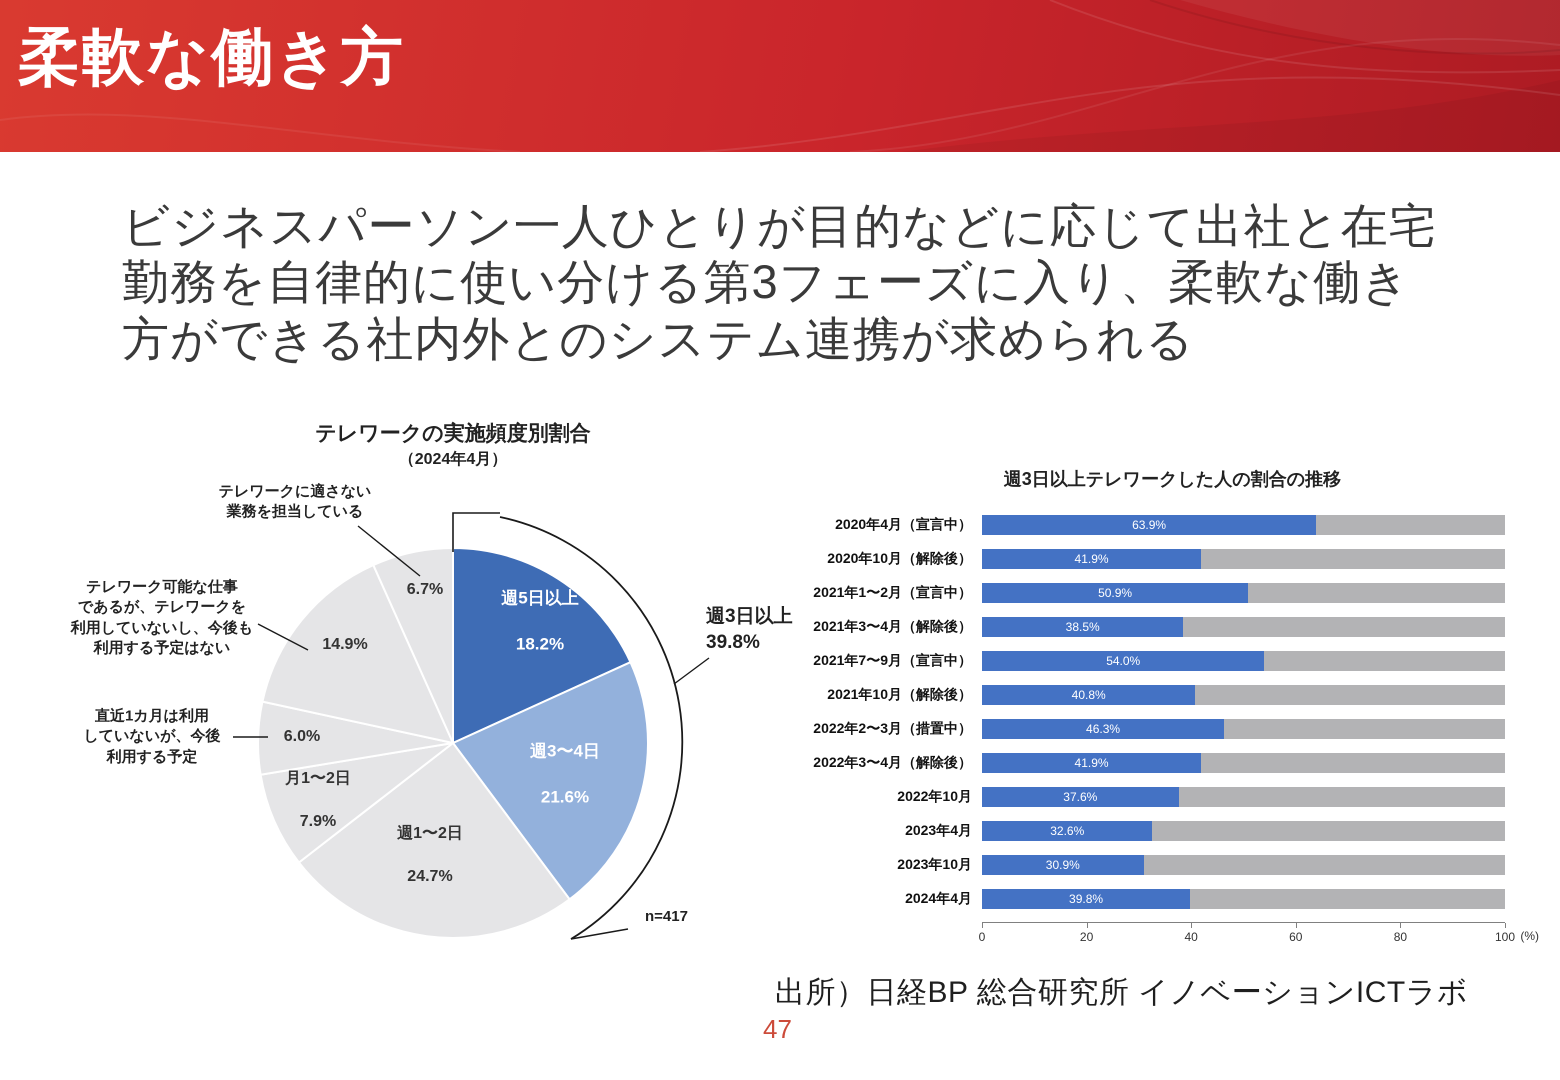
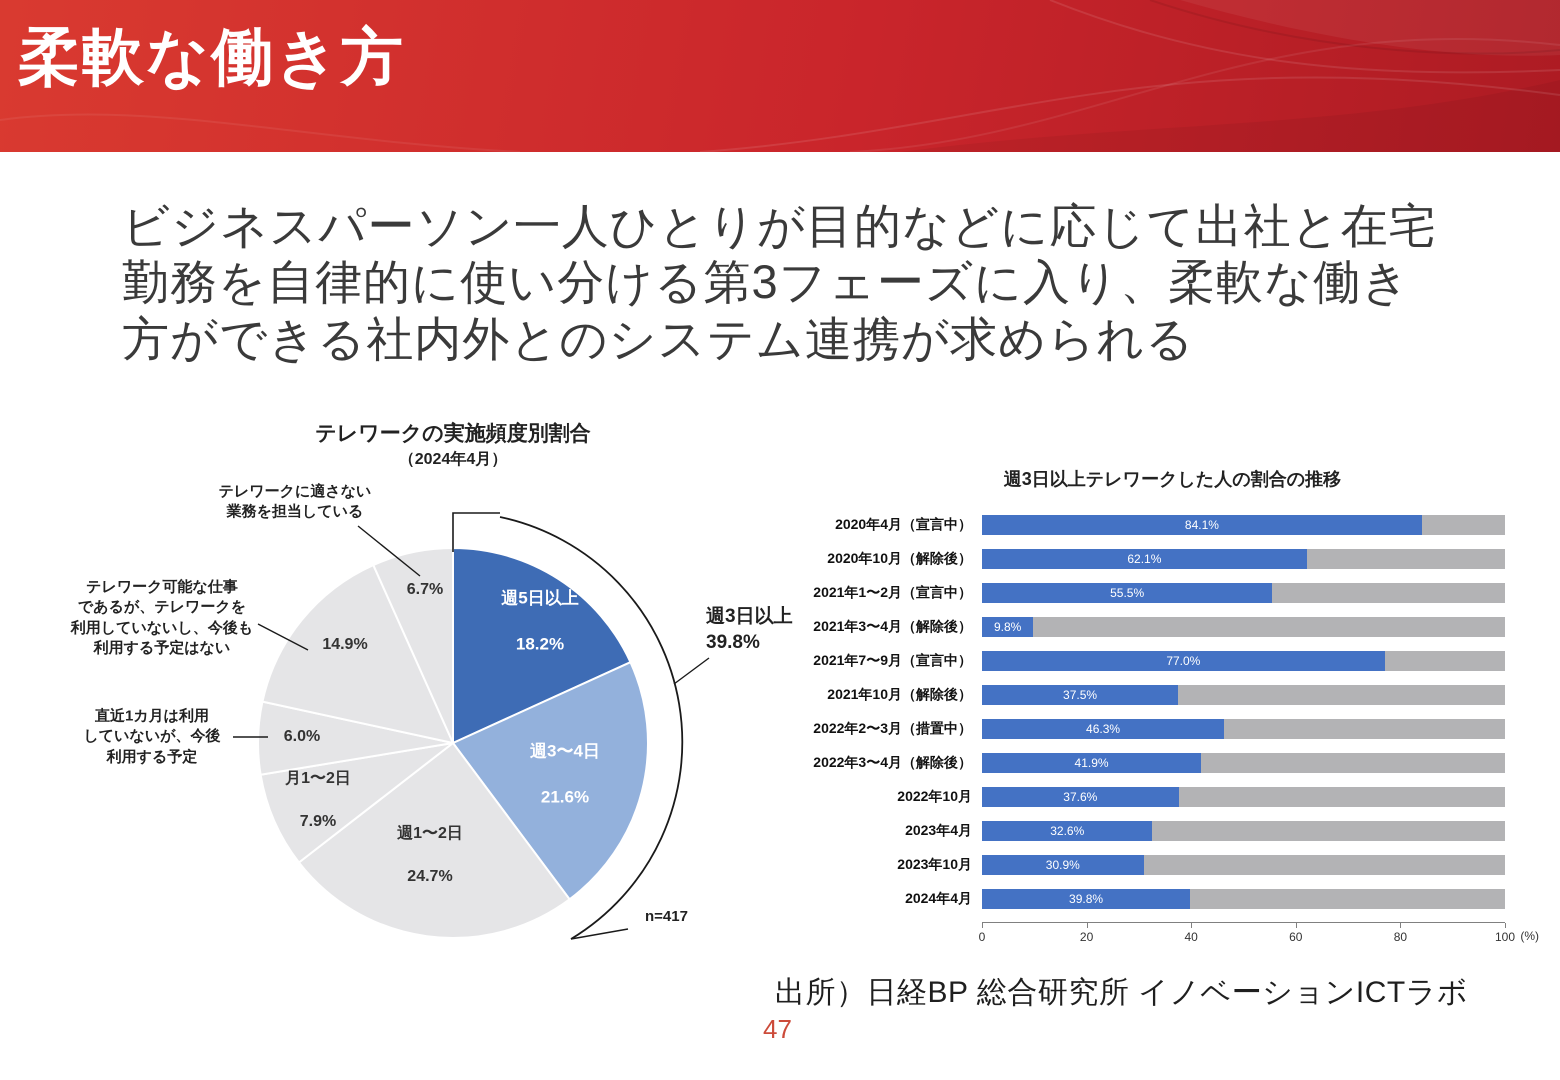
週3日以上テレワークした人の割合の推移/2020年4月（宣言中）: 63.9% -> 84.1%
週3日以上テレワークした人の割合の推移/2020年10月（解除後）: 41.9% -> 62.1%
週3日以上テレワークした人の割合の推移/2021年1〜2月（宣言中）: 50.9% -> 55.5%
週3日以上テレワークした人の割合の推移/2021年3〜4月（解除後）: 38.5% -> 9.8%
週3日以上テレワークした人の割合の推移/2021年7〜9月（宣言中）: 54.0% -> 77.0%
週3日以上テレワークした人の割合の推移/2021年10月（解除後）: 40.8% -> 37.5%
